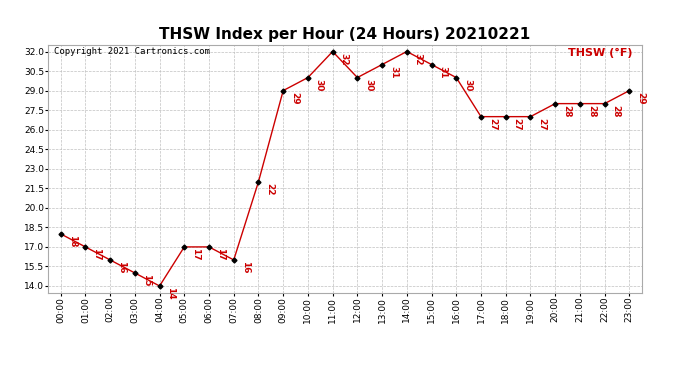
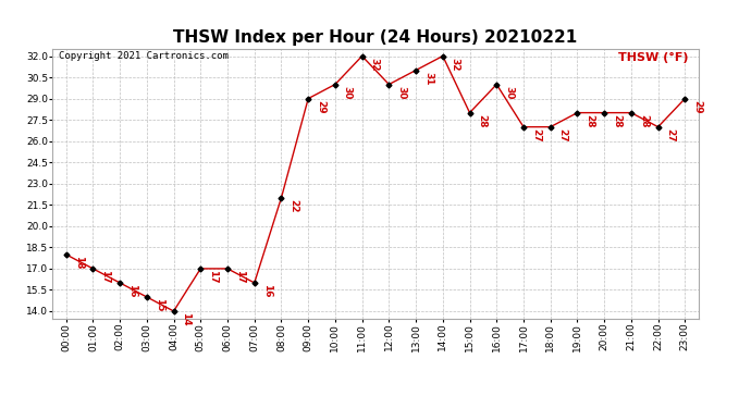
15:00: 31 -> 28
19:00: 27 -> 28
22:00: 28 -> 27
